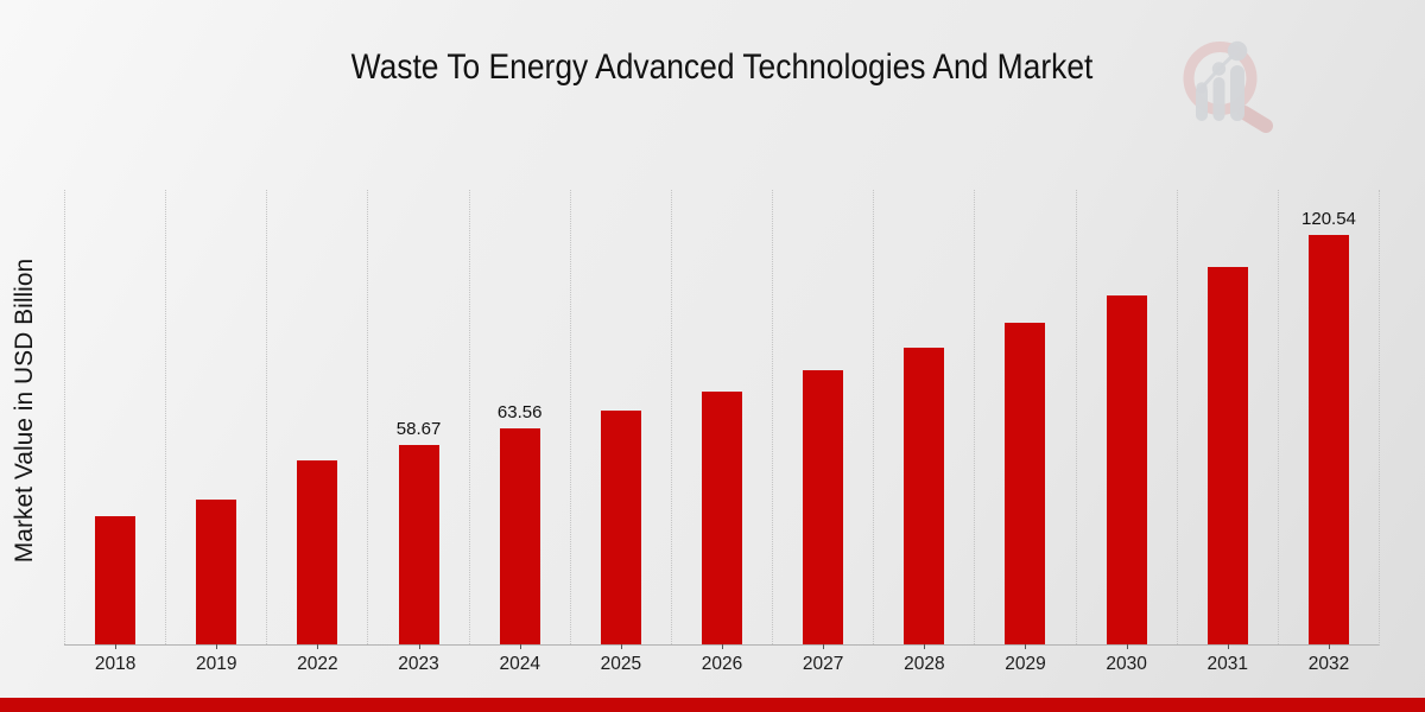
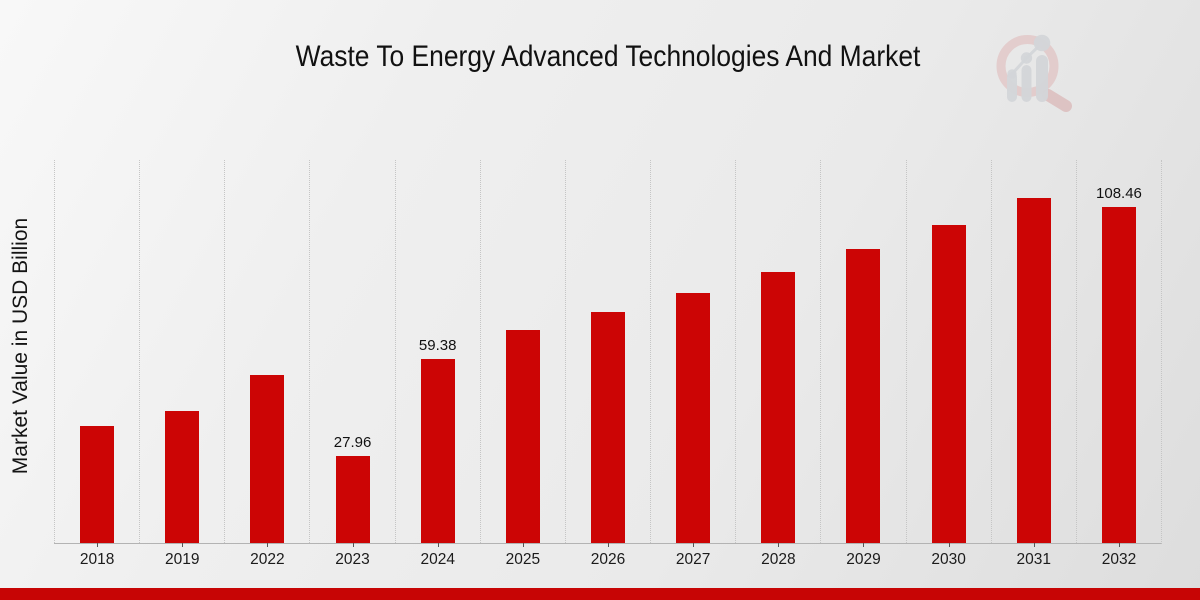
2023: 58.67 -> 27.96
2024: 63.56 -> 59.38
2032: 120.54 -> 108.46
